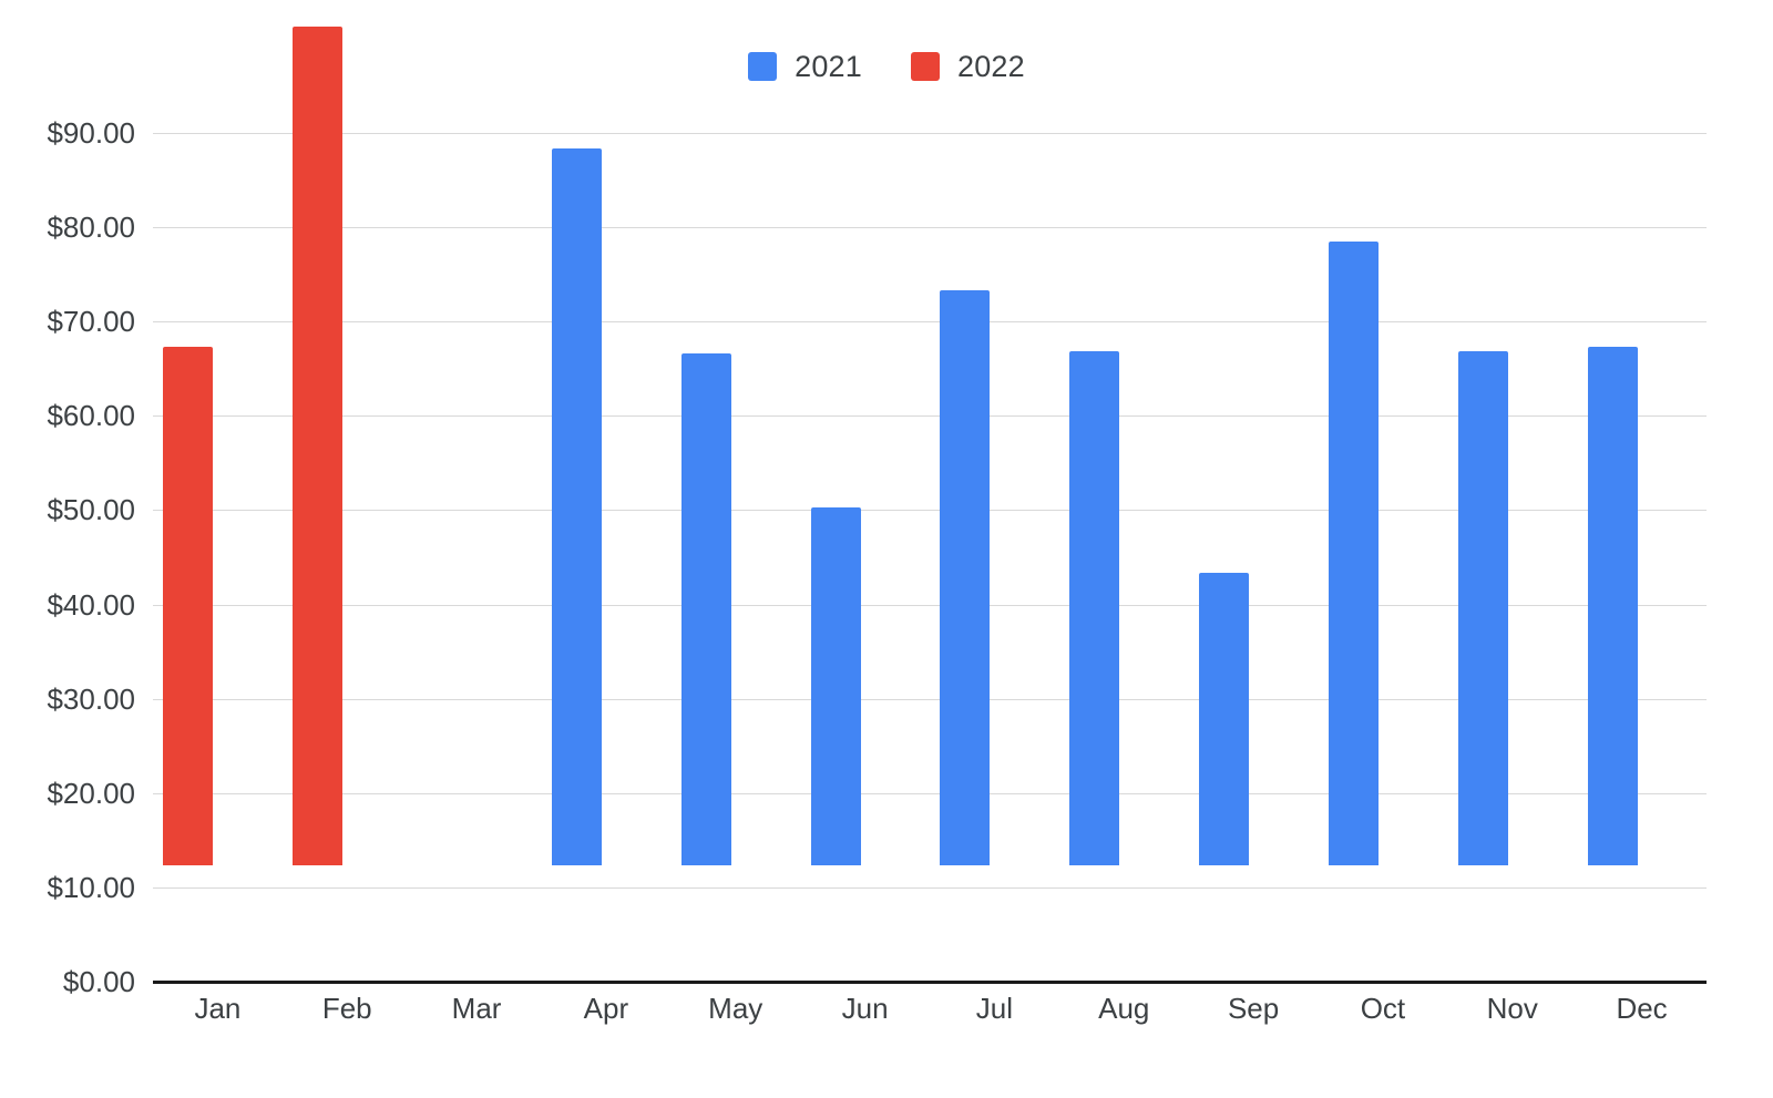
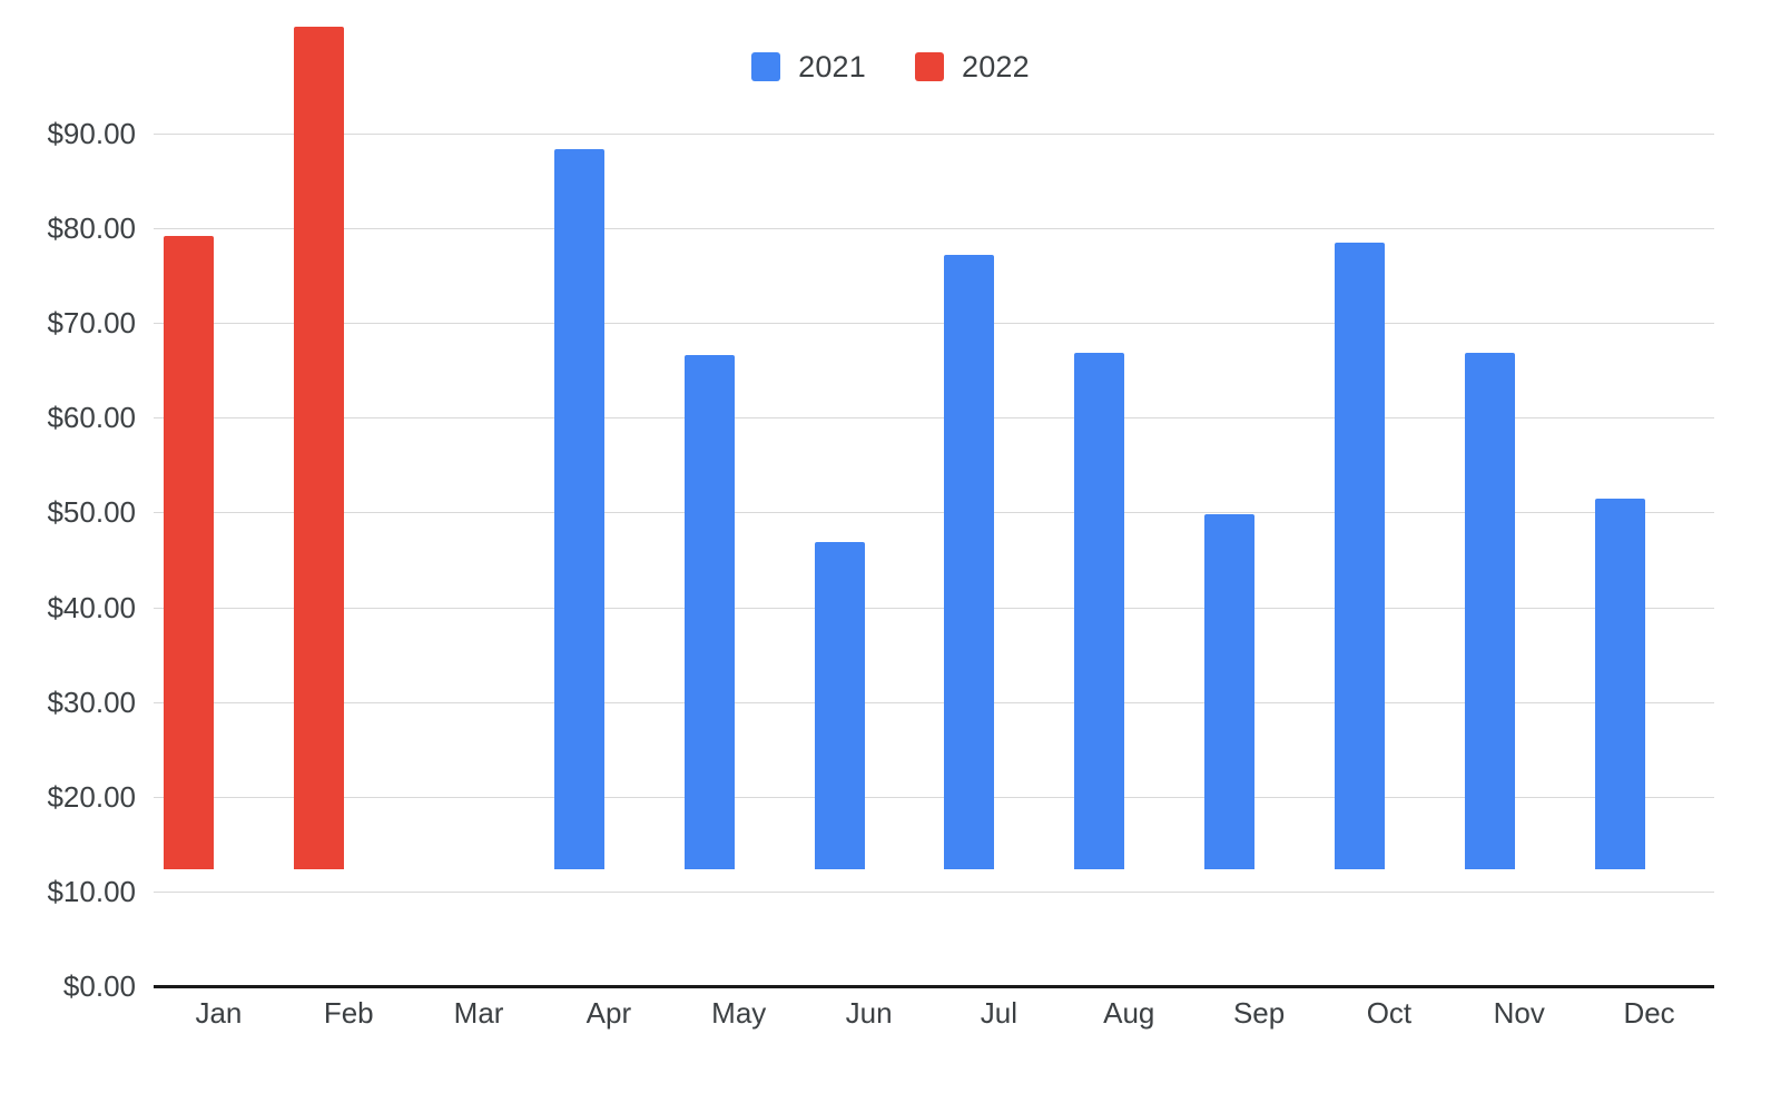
2022/Jan: $55 -> $67
2021/Jun: $38 -> $34
2021/Jul: $61 -> $65
2021/Sep: $31 -> $38
2021/Dec: $55 -> $39
